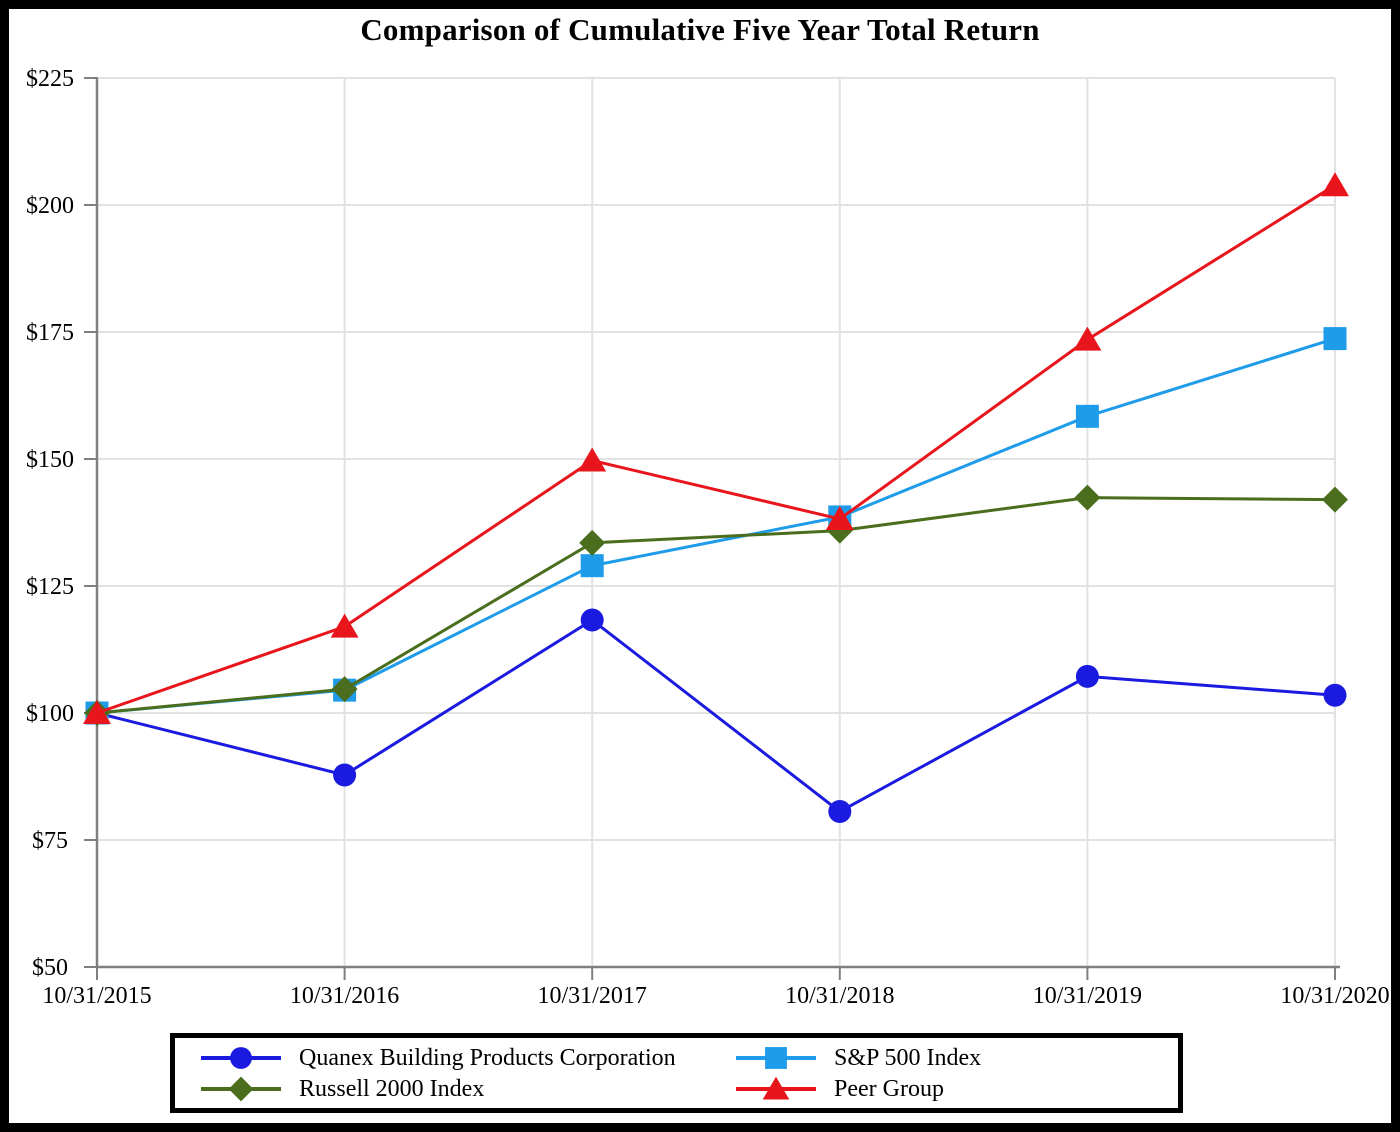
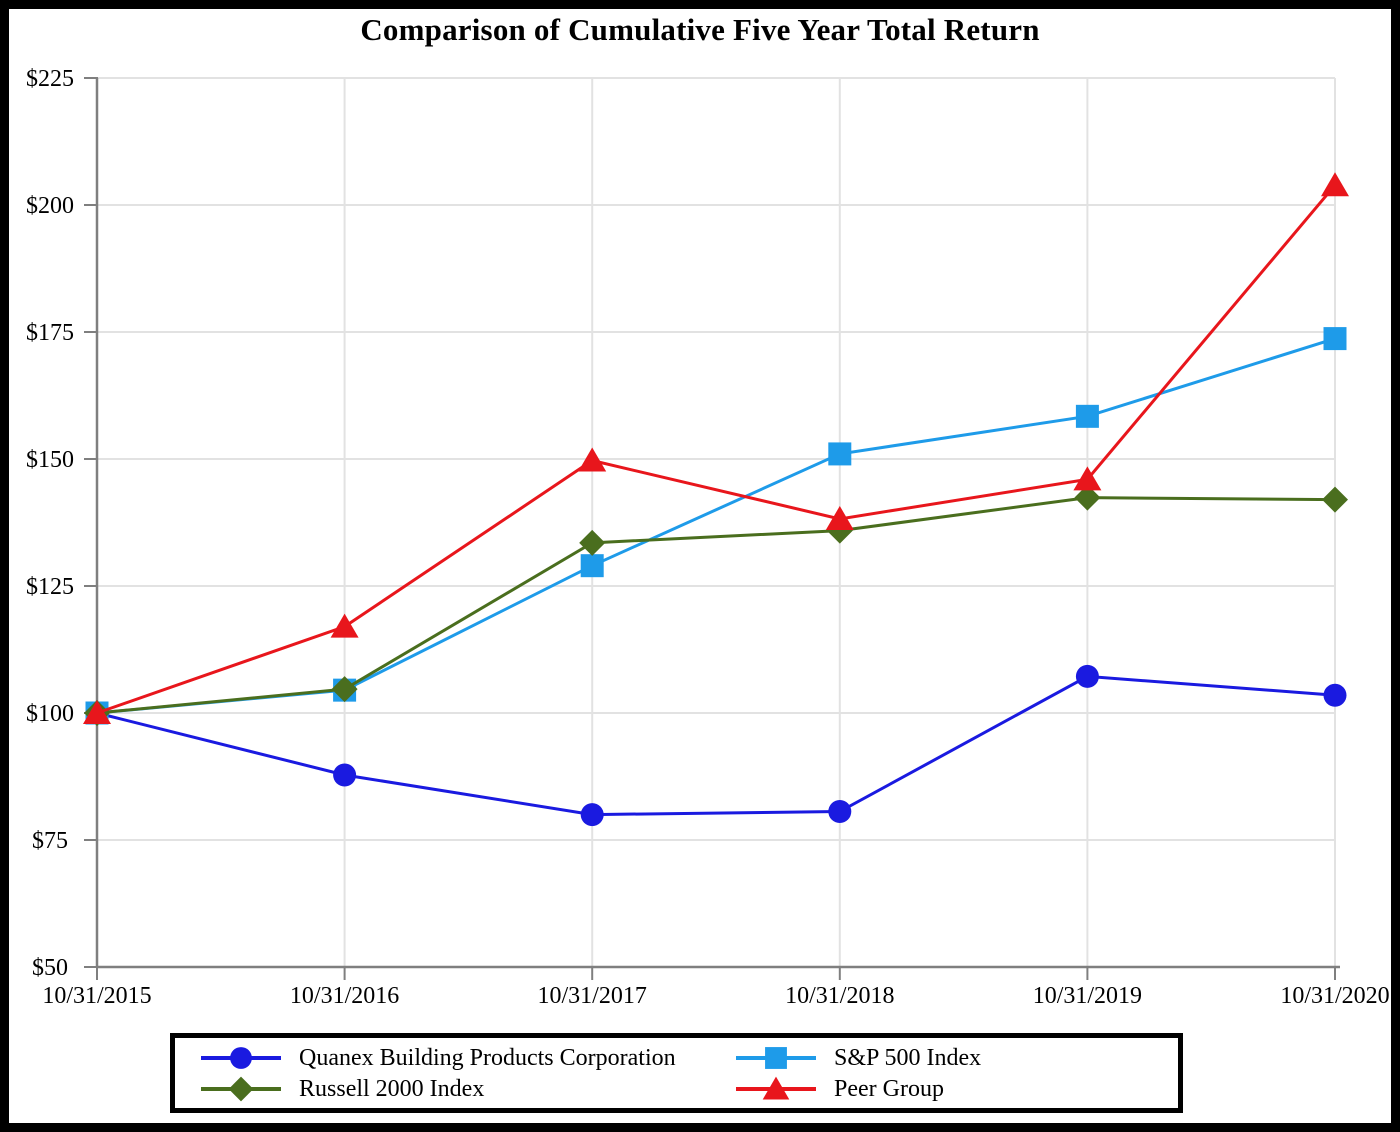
Quanex Building Products Corporation/10/31/2017: $118 -> $80
S&P 500 Index/10/31/2018: $139 -> $151
Peer Group/10/31/2019: $174 -> $146
